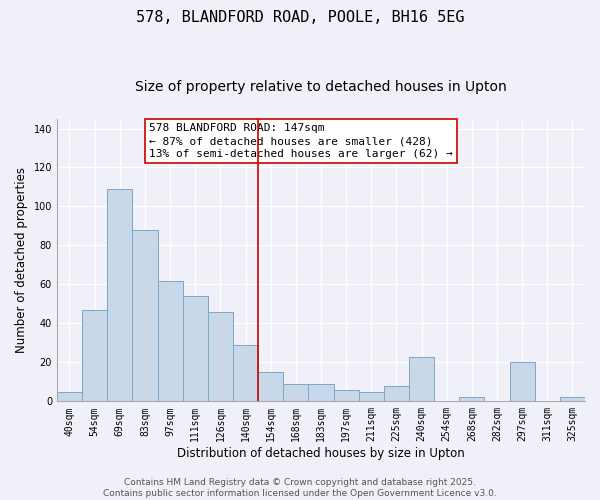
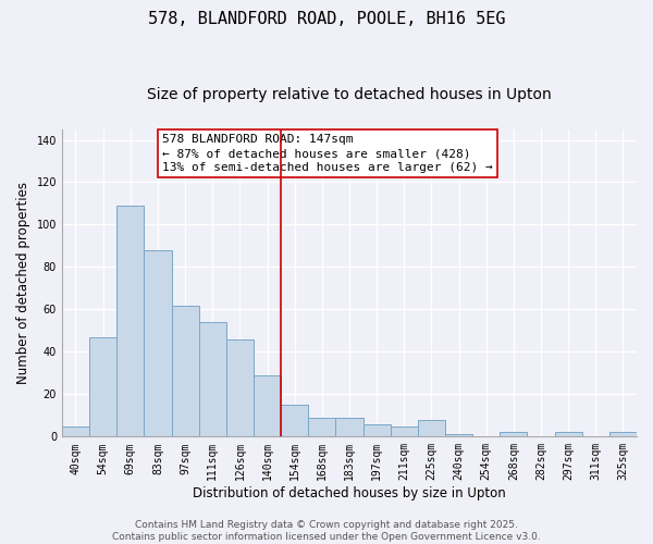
240sqm: 23 -> 1
297sqm: 20 -> 2
